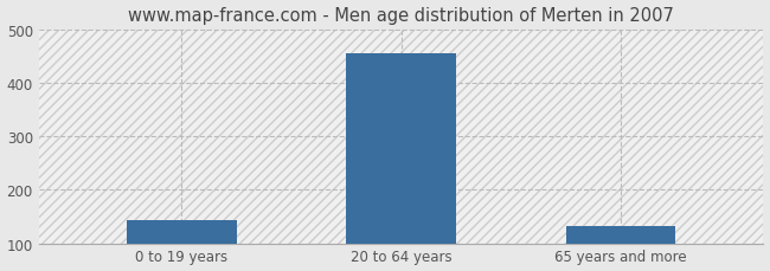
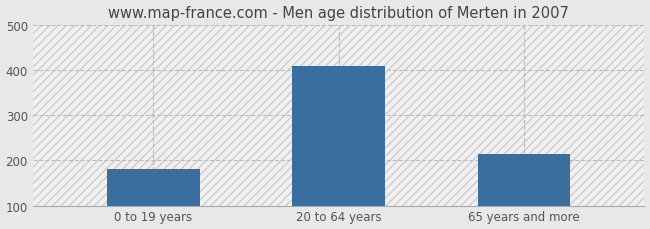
0 to 19 years: 143 -> 180
20 to 64 years: 455 -> 410
65 years and more: 133 -> 215
